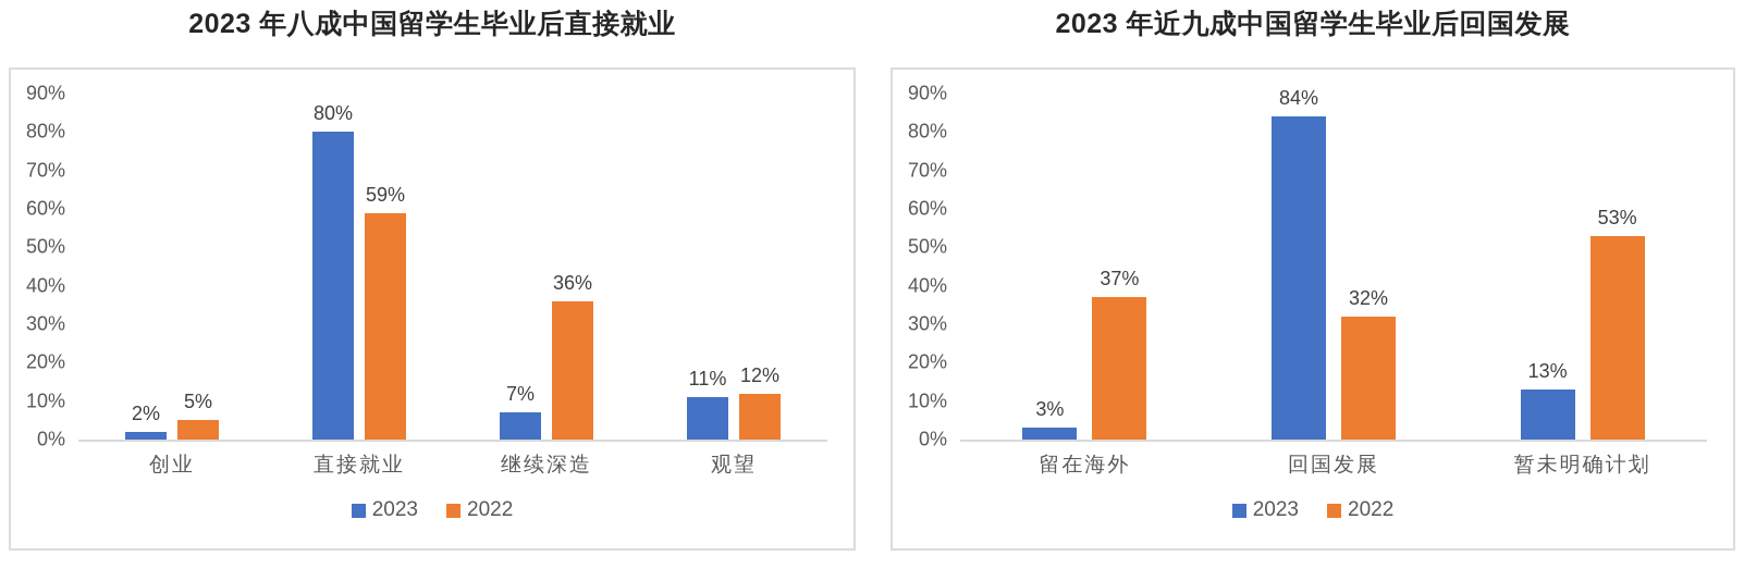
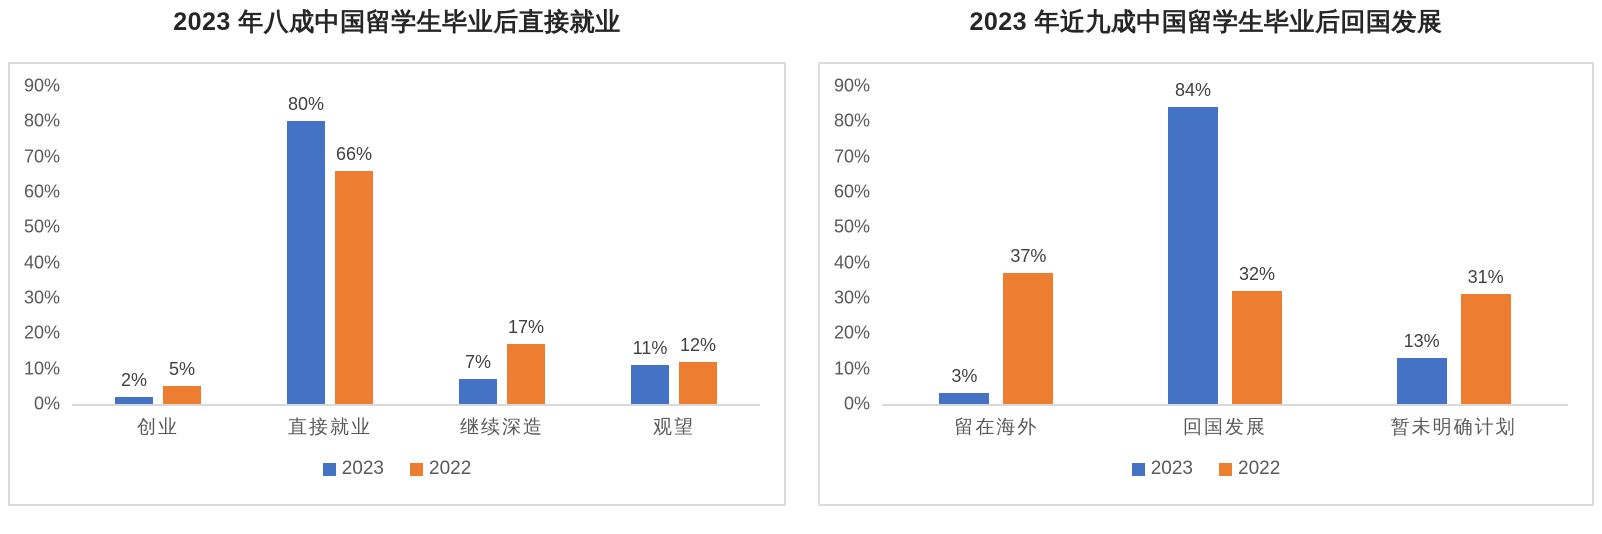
2023 年八成中国留学生毕业后直接就业/2022/直接就业: 59% -> 66%
2023 年八成中国留学生毕业后直接就业/2022/继续深造: 36% -> 17%
2023 年近九成中国留学生毕业后回国发展/2022/暂未明确计划: 53% -> 31%
